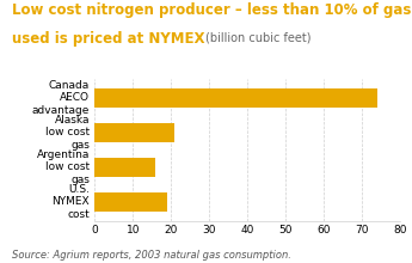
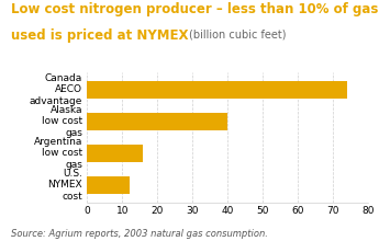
Alaska low cost gas: 21 -> 40
U.S. NYMEX cost: 19 -> 12
